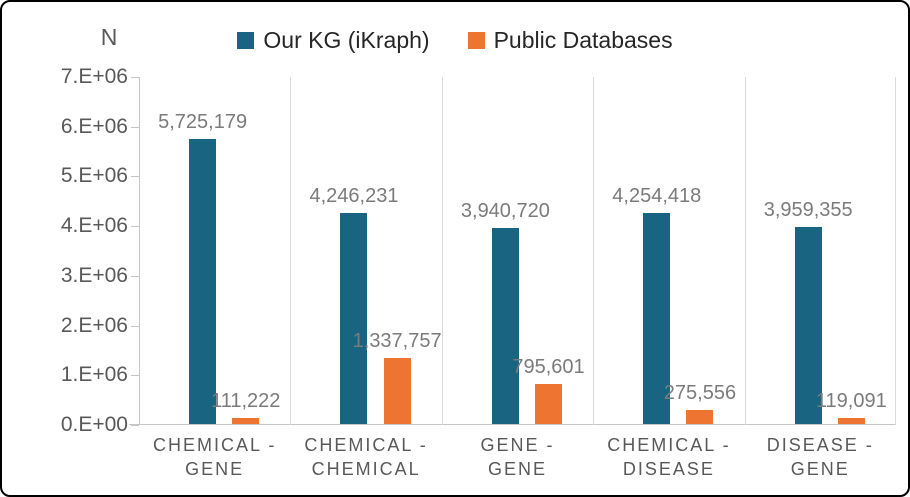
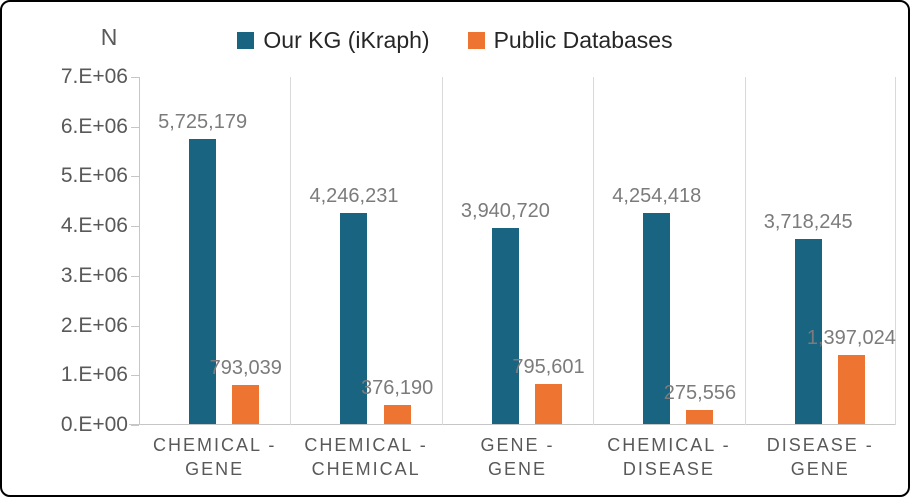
Public Databases/CHEMICAL - GENE: 111,222 -> 793,039
Public Databases/CHEMICAL - CHEMICAL: 1,337,757 -> 376,190
Our KG (iKraph)/DISEASE - GENE: 3,959,355 -> 3,718,245
Public Databases/DISEASE - GENE: 119,091 -> 1,397,024
